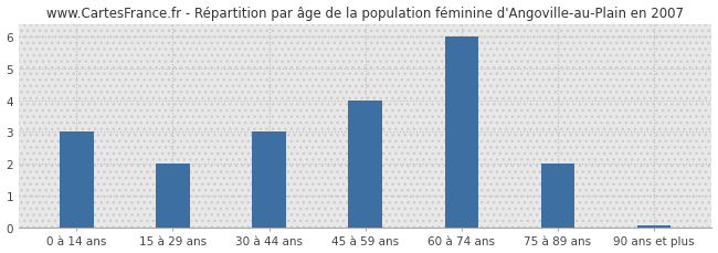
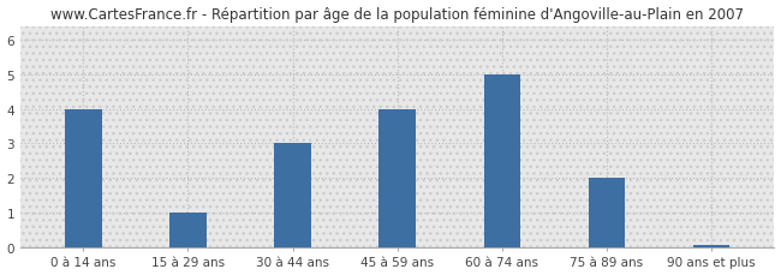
0 à 14 ans: 3.00 -> 4.00
15 à 29 ans: 2.00 -> 1.00
60 à 74 ans: 6.00 -> 5.00
